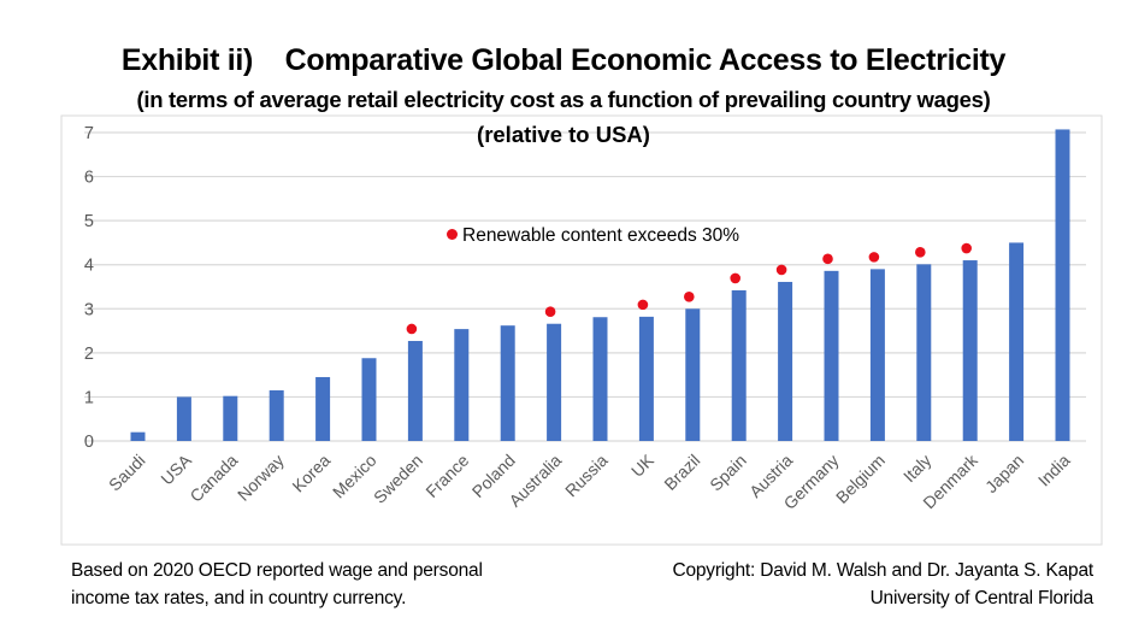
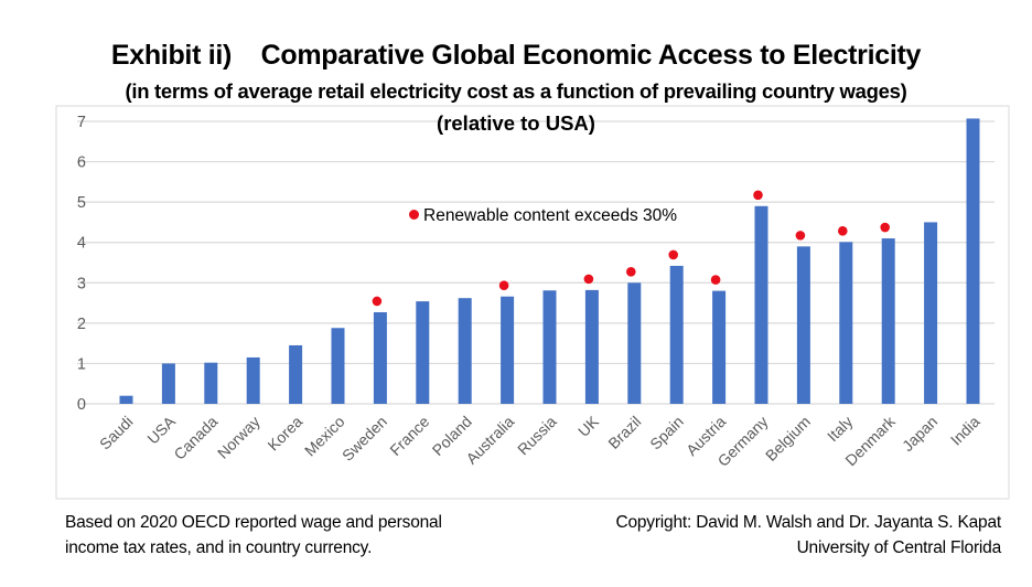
Austria: 3.6 -> 2.8
Germany: 3.9 -> 4.9
